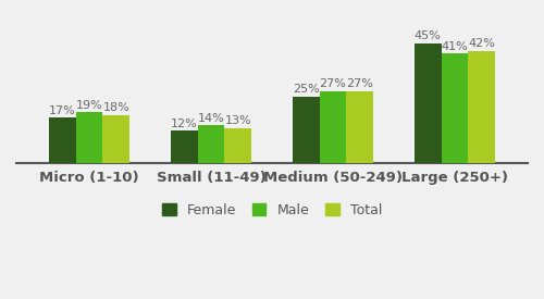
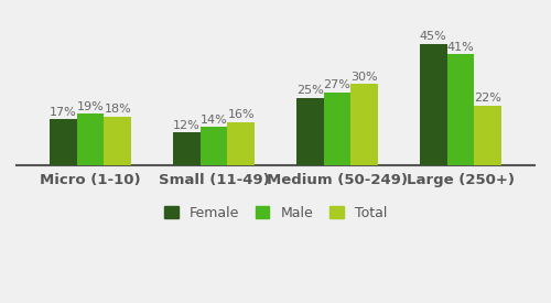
Total/Small (11-49): 13% -> 16%
Total/Medium (50-249): 27% -> 30%
Total/Large (250+): 42% -> 22%
